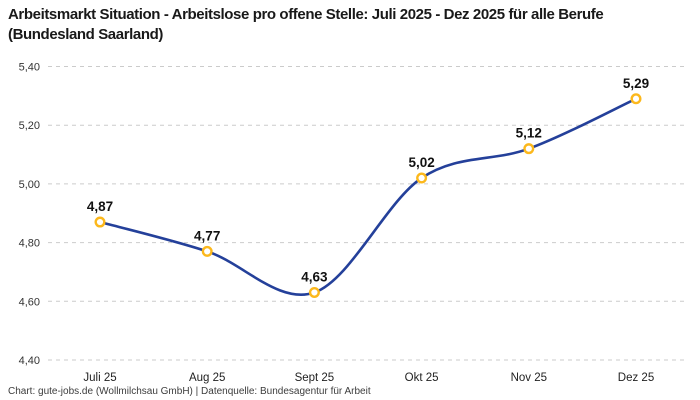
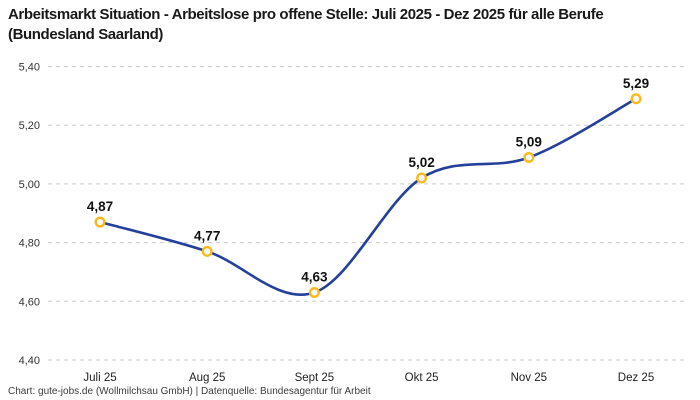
Nov 25: 5,12 -> 5,09
